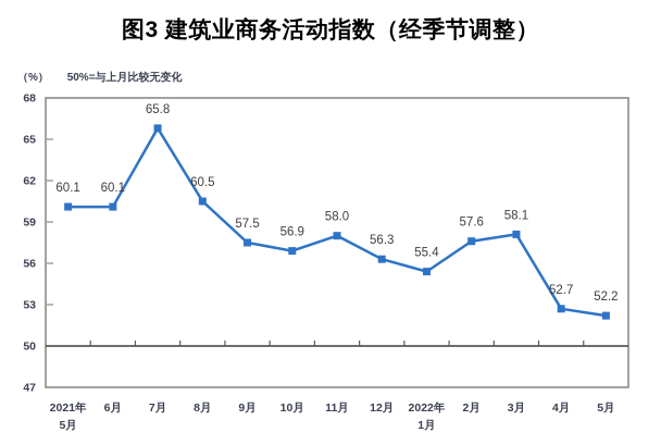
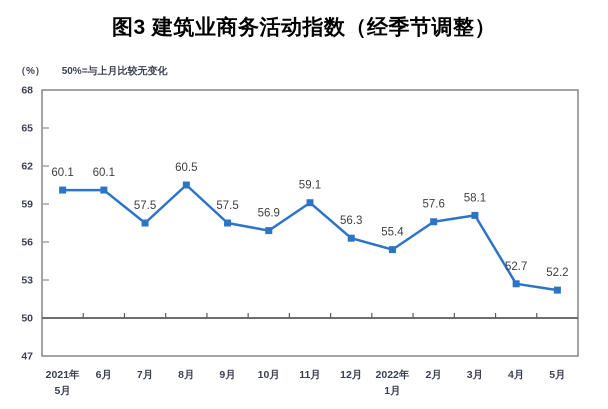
7月: 65.8 -> 57.5
11月: 58.0 -> 59.1
